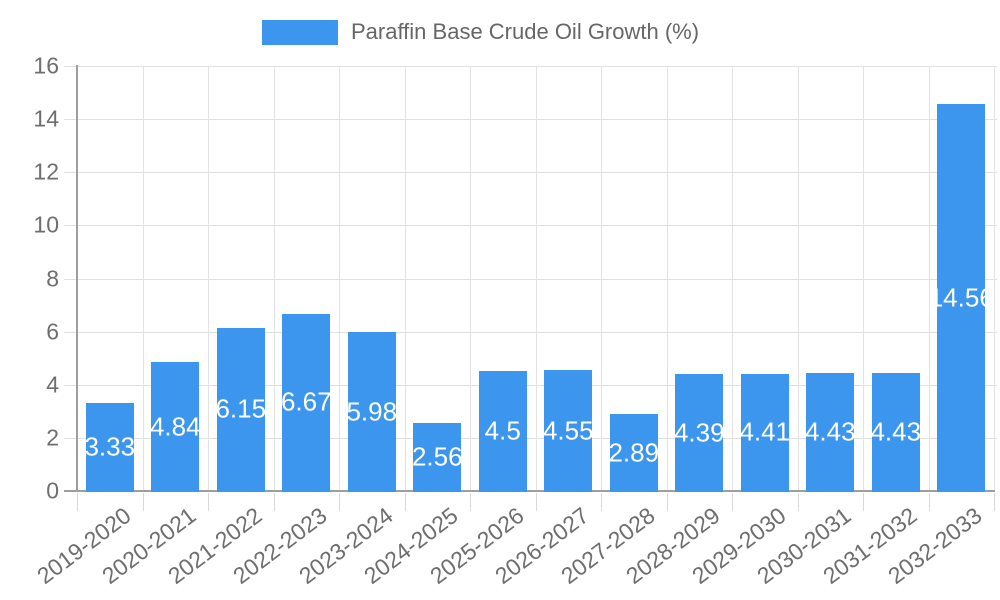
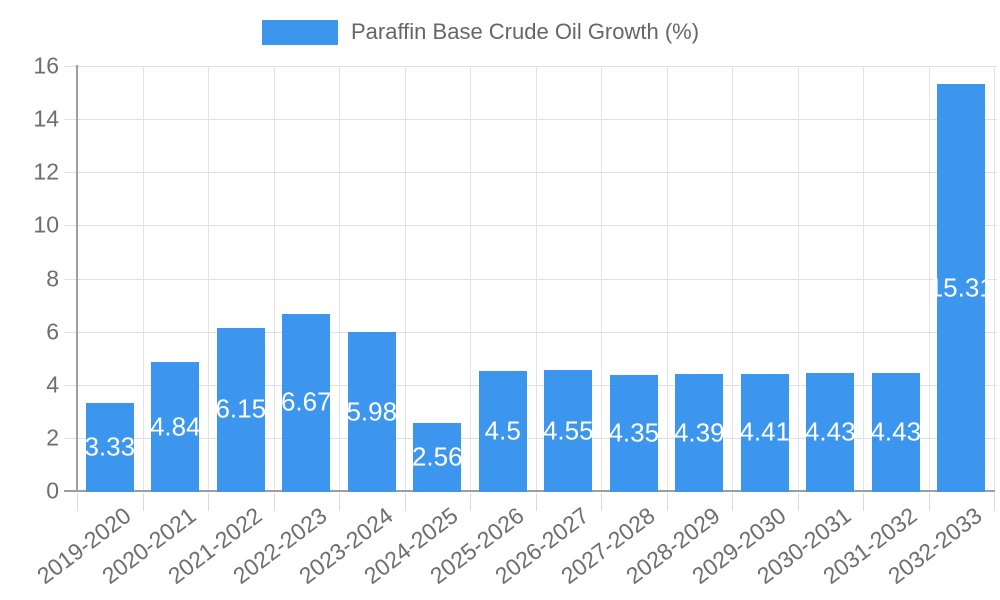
2027-2028: 2.89 -> 4.35
2032-2033: 14.56 -> 15.31
